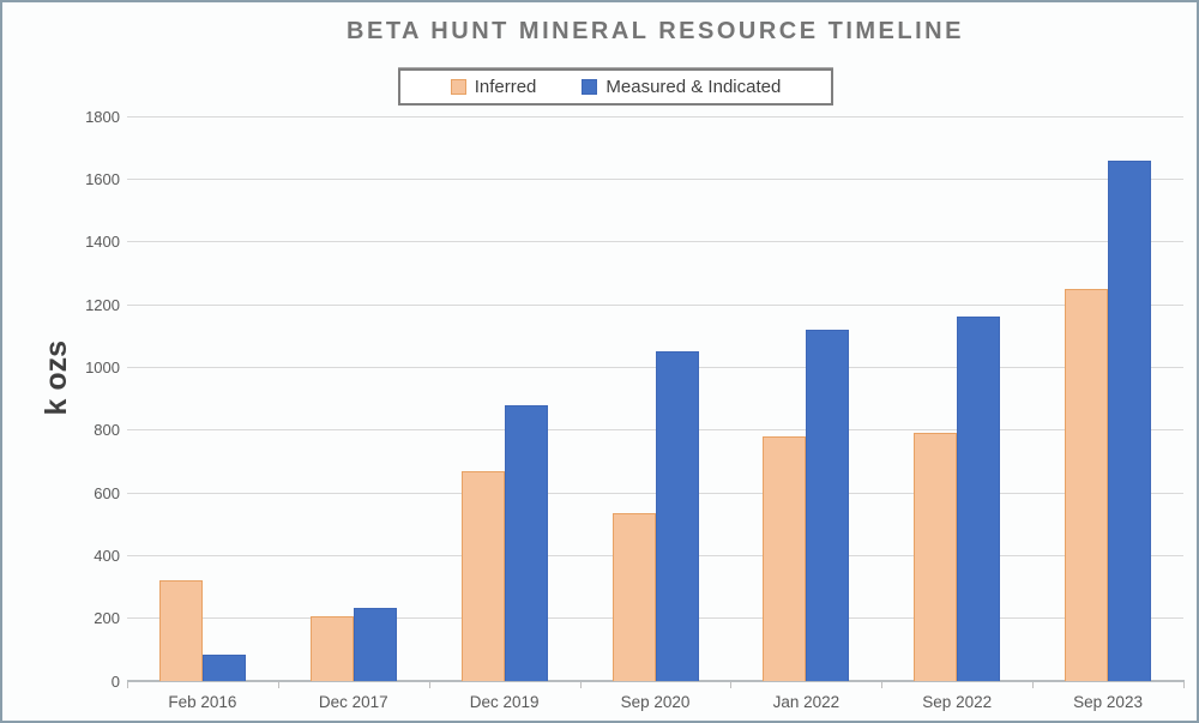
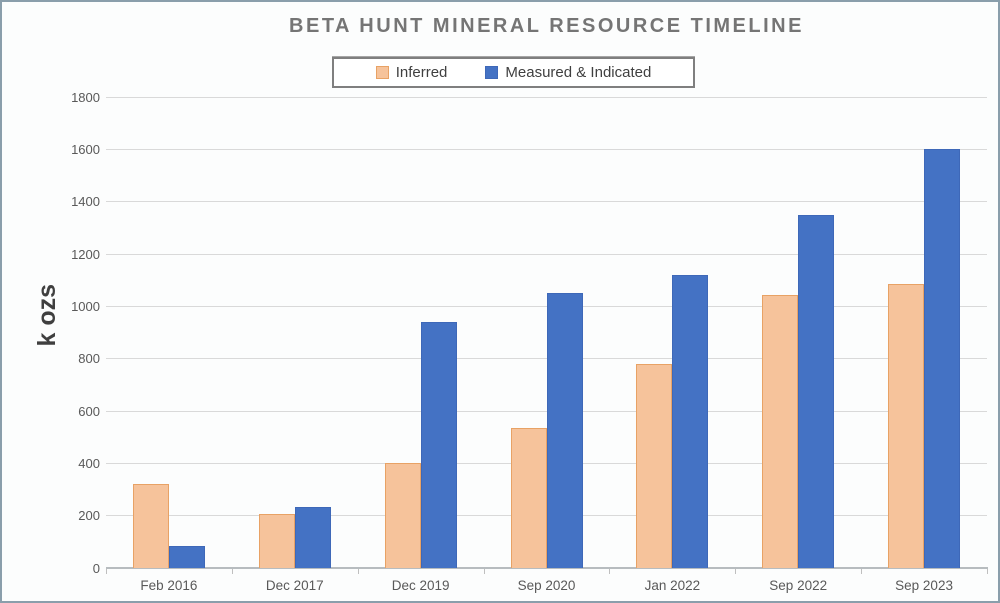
Inferred/Dec 2019: 670 -> 400
Measured & Indicated/Dec 2019: 880 -> 940
Inferred/Sep 2022: 790 -> 1040
Measured & Indicated/Sep 2022: 1160 -> 1350
Inferred/Sep 2023: 1250 -> 1080
Measured & Indicated/Sep 2023: 1660 -> 1600
